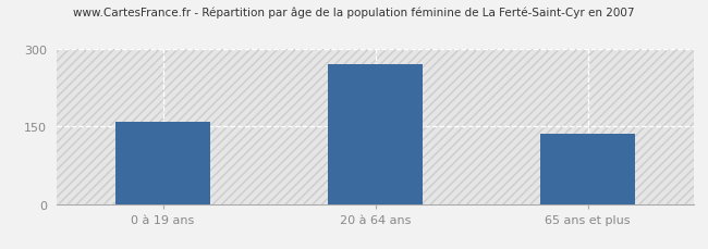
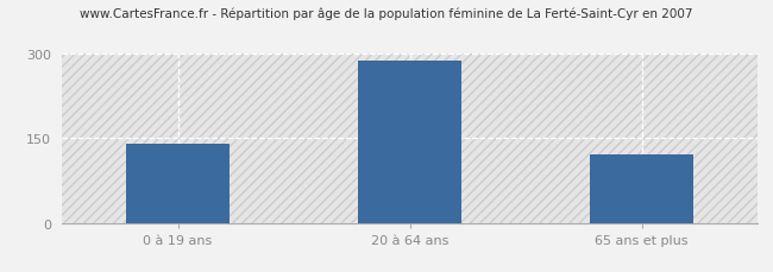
0 à 19 ans: 160 -> 140
20 à 64 ans: 270 -> 287
65 ans et plus: 135 -> 122
